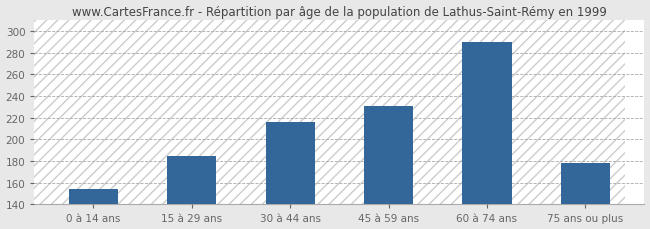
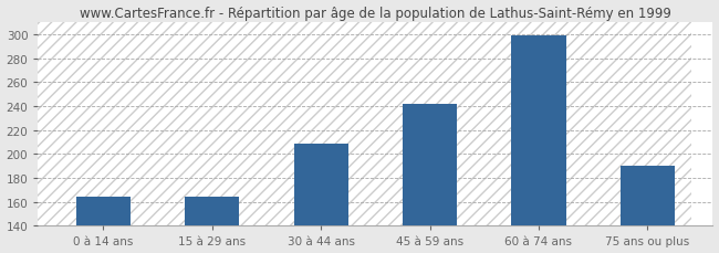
0 à 14 ans: 154 -> 164
15 à 29 ans: 185 -> 164
30 à 44 ans: 216 -> 209
45 à 59 ans: 231 -> 242
60 à 74 ans: 290 -> 299
75 ans ou plus: 178 -> 190
